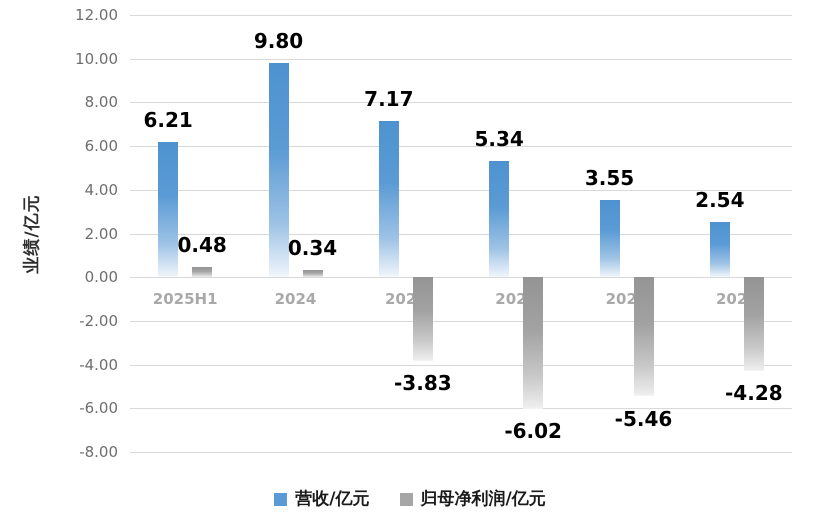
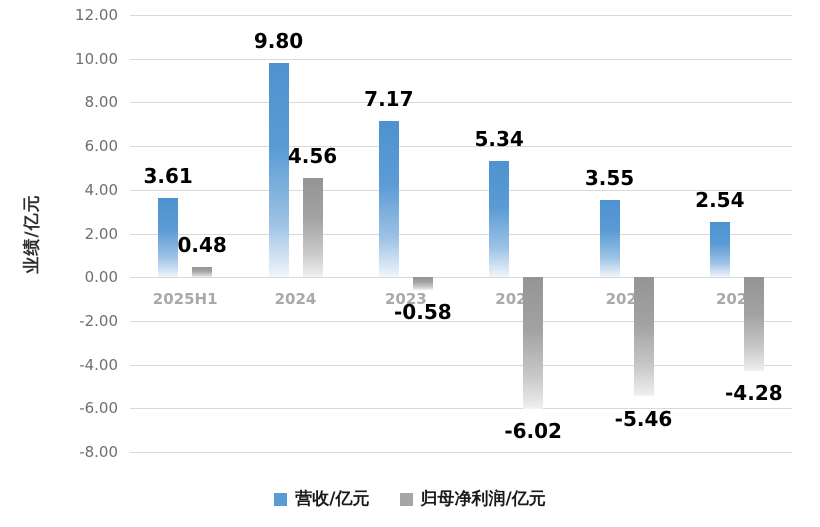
营收/亿元/2025H1: 6.21 -> 3.61
归母净利润/亿元/2024: 0.34 -> 4.56
归母净利润/亿元/2023: -3.83 -> -0.58
